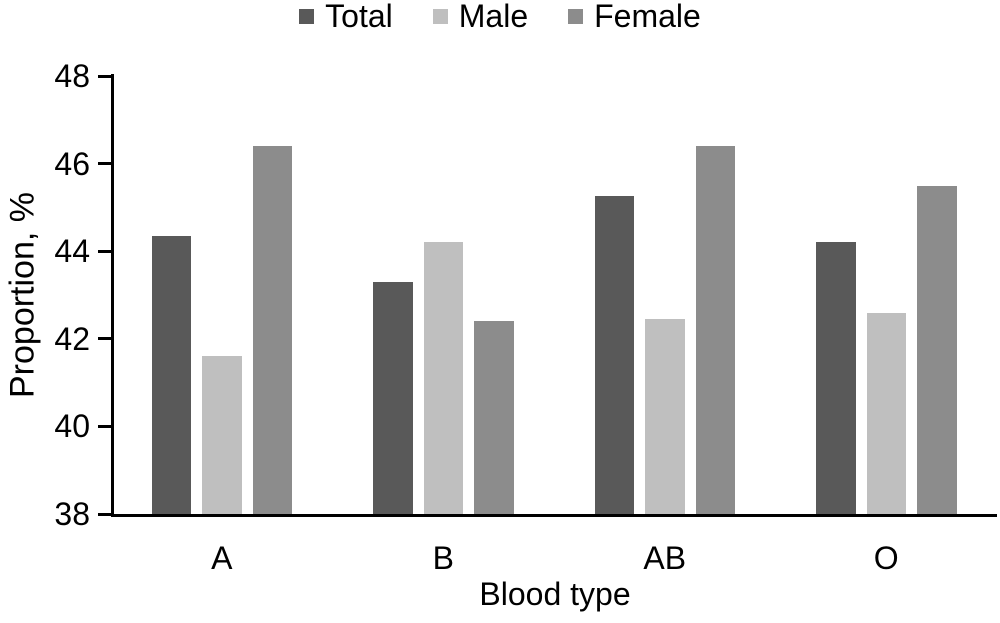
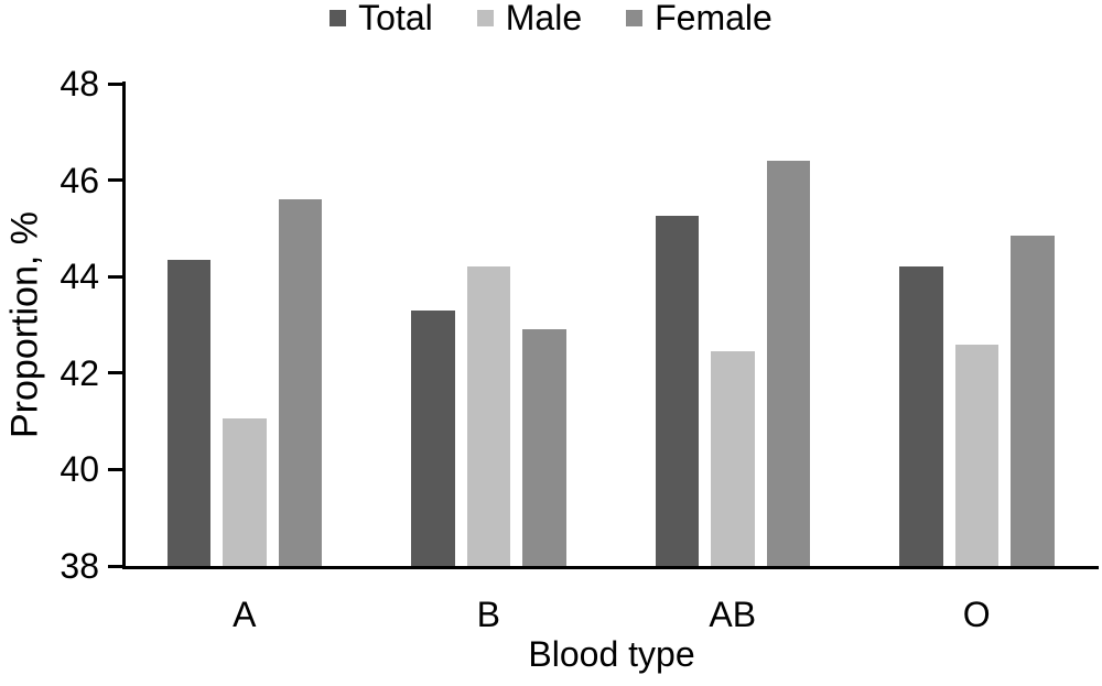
Male/A: 41.6 -> 41.0
Female/A: 46.4 -> 45.6
Female/B: 42.4 -> 42.9
Female/O: 45.5 -> 44.9
